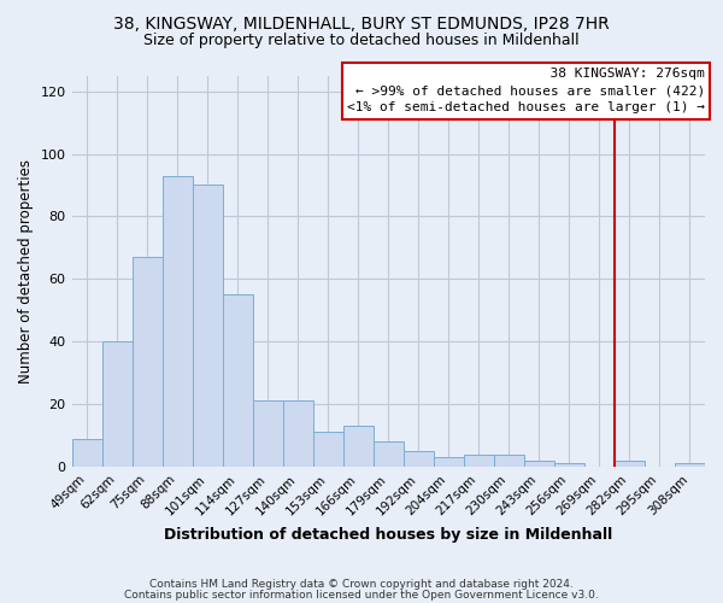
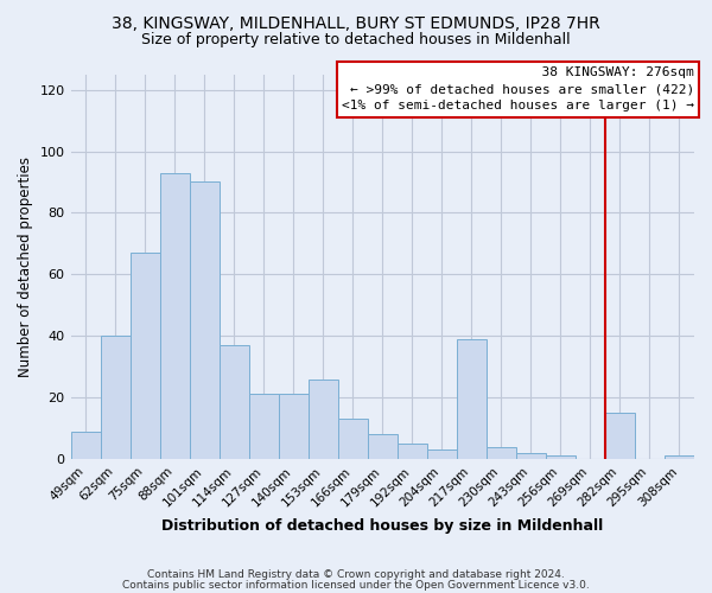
114sqm: 55 -> 37
153sqm: 11 -> 26
217sqm: 4 -> 39
282sqm: 2 -> 15
